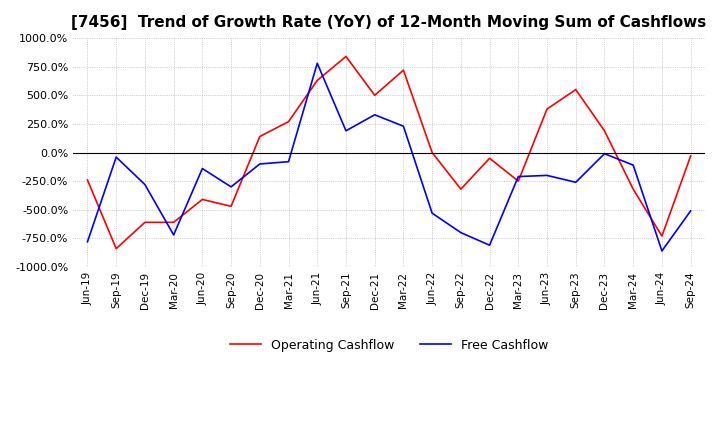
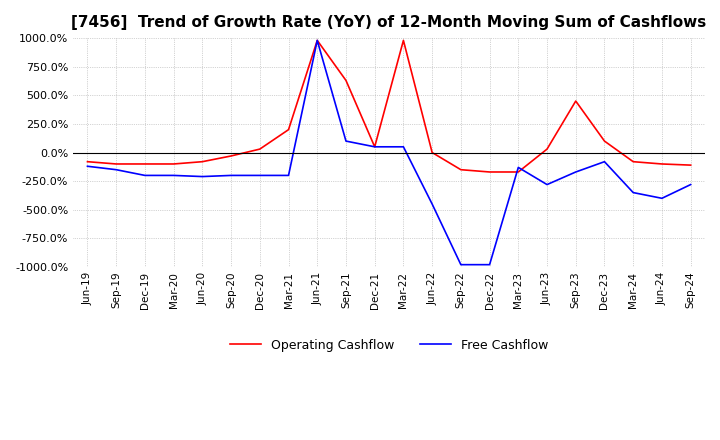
Operating Cashflow/Jun-19: -240% -> -80%
Free Cashflow/Jun-19: -780% -> -120%
Operating Cashflow/Sep-19: -840% -> -100%
Free Cashflow/Sep-19: -40% -> -150%
Operating Cashflow/Dec-19: -610% -> -100%
Free Cashflow/Dec-19: -280% -> -200%
Operating Cashflow/Mar-20: -610% -> -100%
Free Cashflow/Mar-20: -720% -> -200%
Operating Cashflow/Jun-20: -410% -> -80%
Free Cashflow/Jun-20: -140% -> -210%
Operating Cashflow/Sep-20: -470% -> -30%
Free Cashflow/Sep-20: -300% -> -200%
Operating Cashflow/Dec-20: 140% -> 30%
Free Cashflow/Dec-20: -100% -> -200%
Operating Cashflow/Mar-21: 270% -> 200%
Free Cashflow/Mar-21: -80% -> -200%
Operating Cashflow/Jun-21: 630% -> 980%
Free Cashflow/Jun-21: 780% -> 980%
Operating Cashflow/Sep-21: 840% -> 630%
Free Cashflow/Sep-21: 190% -> 100%
Operating Cashflow/Dec-21: 500% -> 50%
Free Cashflow/Dec-21: 330% -> 50%
Operating Cashflow/Mar-22: 720% -> 980%
Free Cashflow/Mar-22: 230% -> 50%
Free Cashflow/Jun-22: -530% -> -450%
Operating Cashflow/Sep-22: -320% -> -150%
Free Cashflow/Sep-22: -700% -> -980%
Operating Cashflow/Dec-22: -50% -> -170%
Free Cashflow/Dec-22: -810% -> -980%
Operating Cashflow/Mar-23: -250% -> -170%
Free Cashflow/Mar-23: -210% -> -130%
Operating Cashflow/Jun-23: 380% -> 30%
Free Cashflow/Jun-23: -200% -> -280%
Operating Cashflow/Sep-23: 550% -> 450%
Free Cashflow/Sep-23: -260% -> -170%
Operating Cashflow/Dec-23: 190% -> 100%
Free Cashflow/Dec-23: -10% -> -80%
Operating Cashflow/Mar-24: -320% -> -80%
Free Cashflow/Mar-24: -110% -> -350%
Operating Cashflow/Jun-24: -730% -> -100%
Free Cashflow/Jun-24: -860% -> -400%
Operating Cashflow/Sep-24: -30% -> -110%
Free Cashflow/Sep-24: -510% -> -280%
